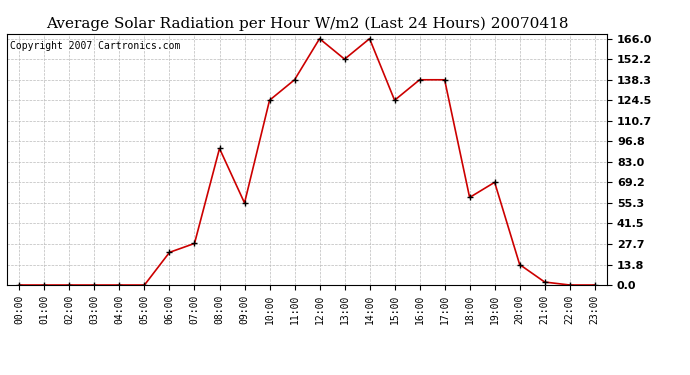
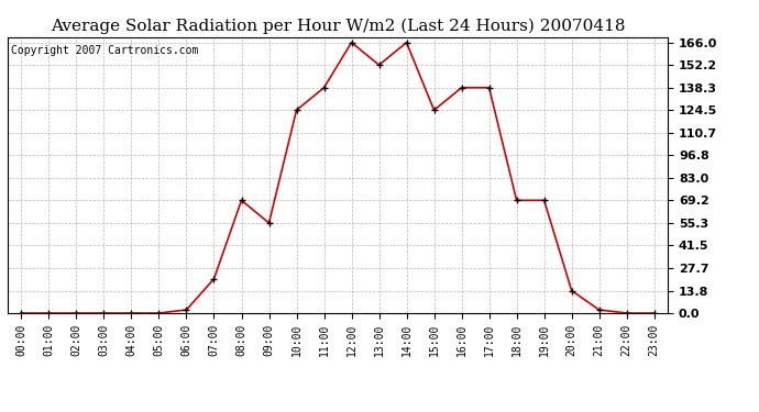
06:00: 22 -> 2
07:00: 28 -> 21
08:00: 92 -> 69
18:00: 59 -> 69
